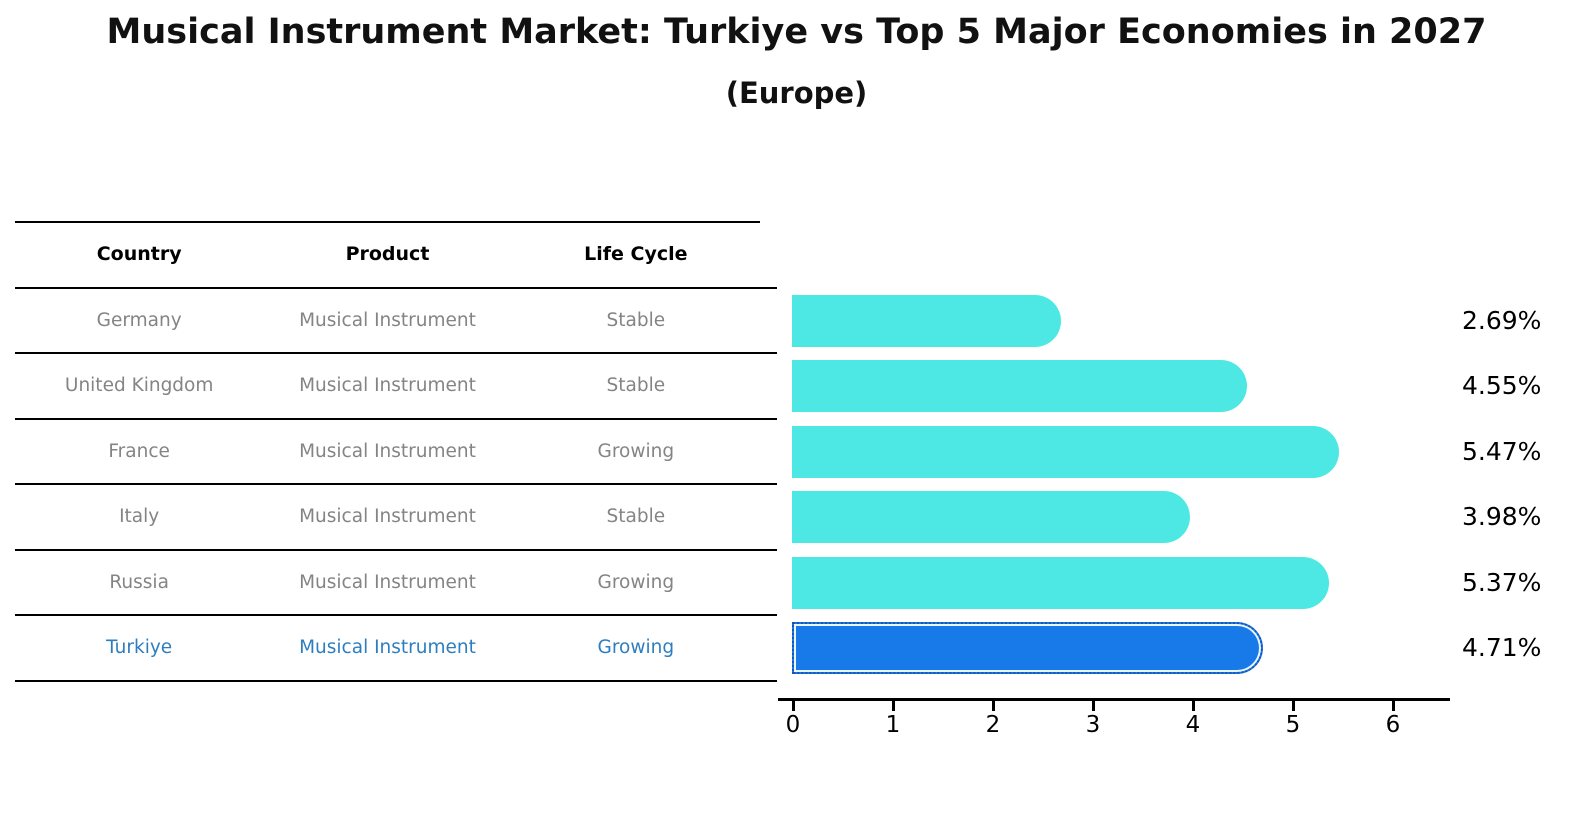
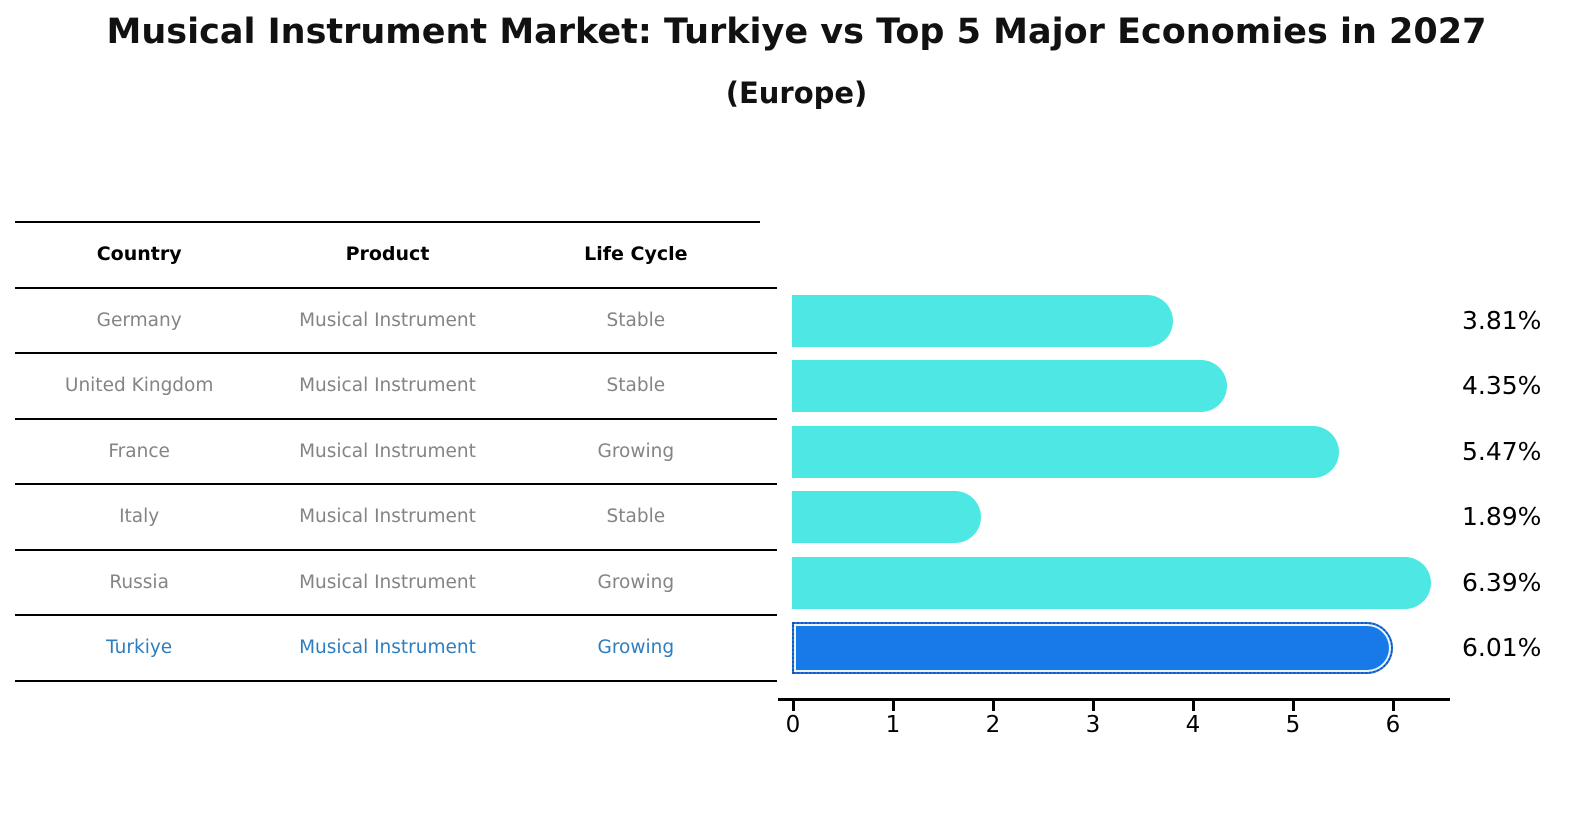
Germany: 2.69% -> 3.81%
United Kingdom: 4.55% -> 4.35%
Italy: 3.98% -> 1.89%
Russia: 5.37% -> 6.39%
Turkiye: 4.71% -> 6.01%
